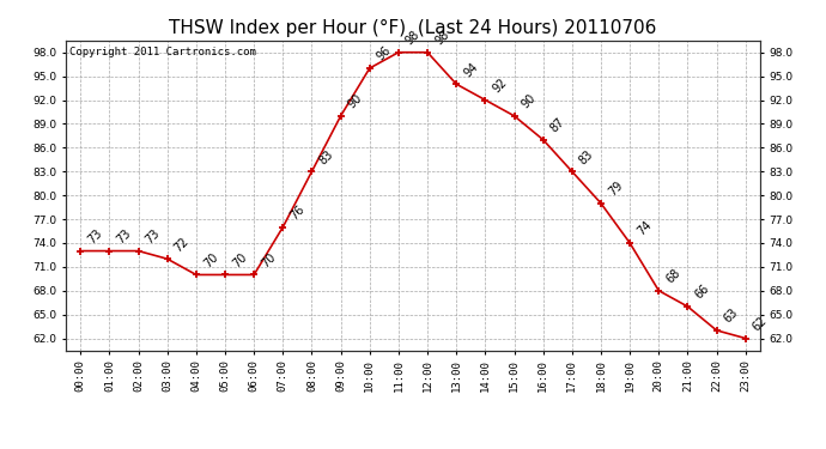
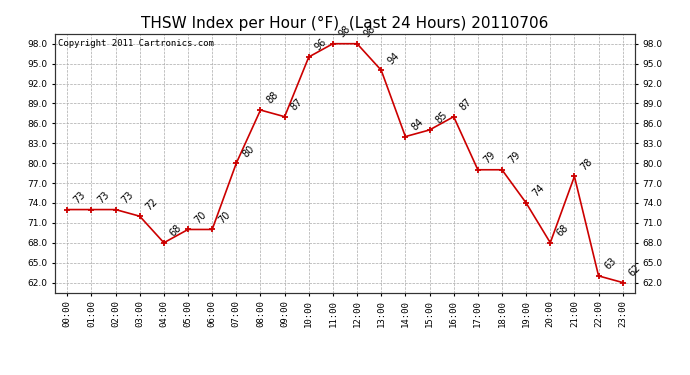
04:00: 70 -> 68
07:00: 76 -> 80
08:00: 83 -> 88
09:00: 90 -> 87
14:00: 92 -> 84
15:00: 90 -> 85
17:00: 83 -> 79
21:00: 66 -> 78
